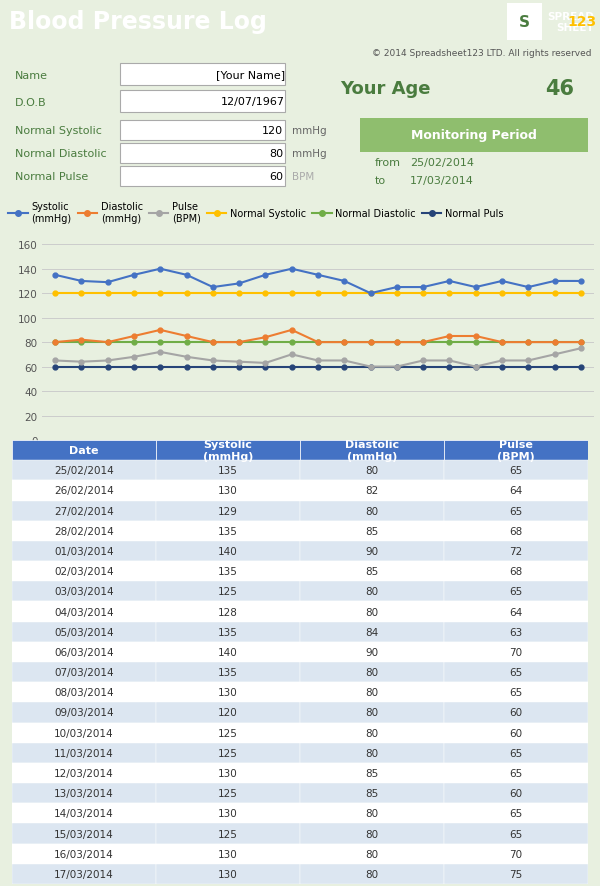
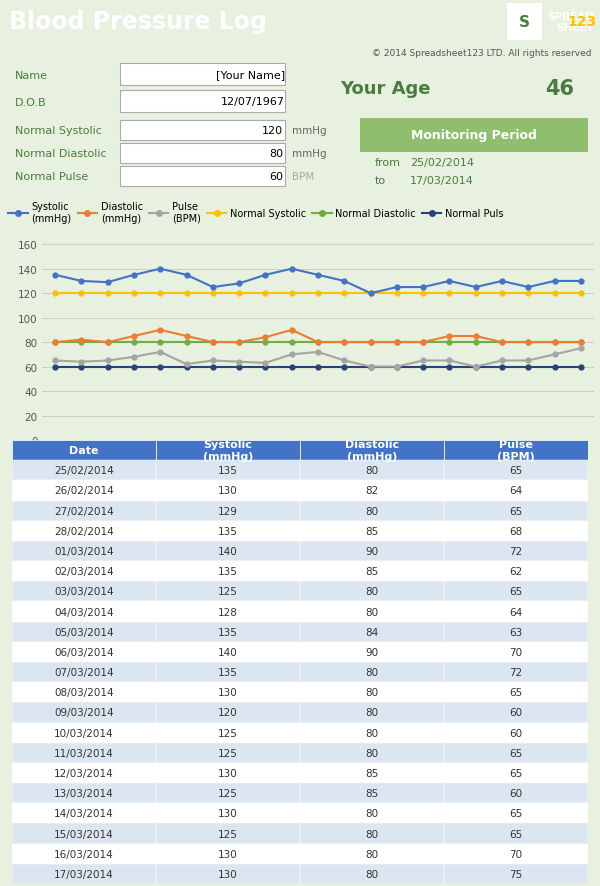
Pulse (BPM)/02/03/2014: 68 -> 62
Pulse (BPM)/07/03/2014: 65 -> 72
